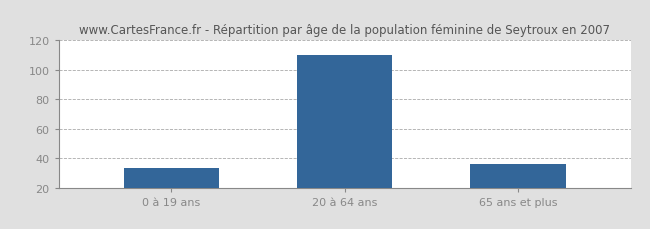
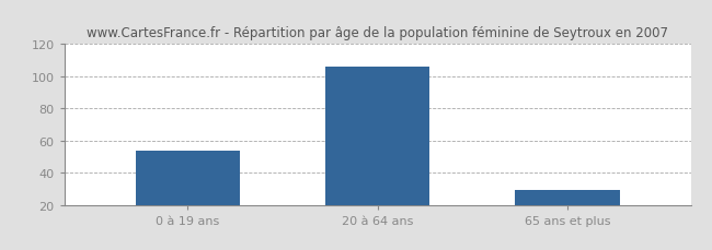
0 à 19 ans: 33 -> 54
20 à 64 ans: 110 -> 106
65 ans et plus: 36 -> 29
